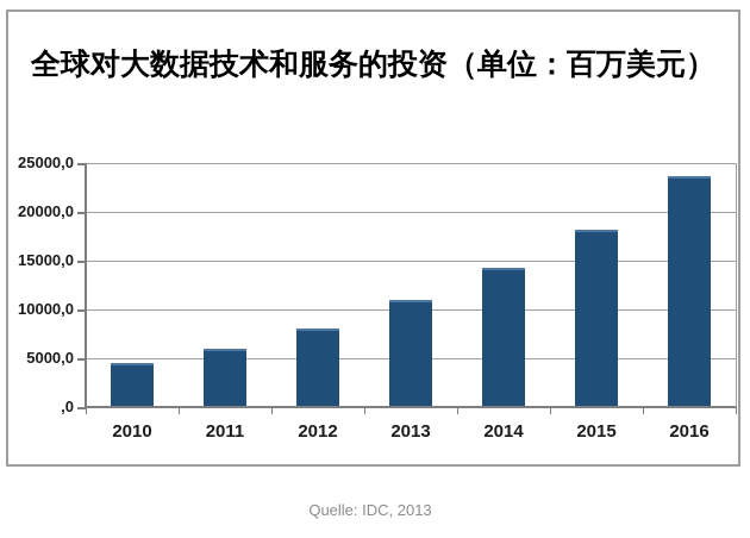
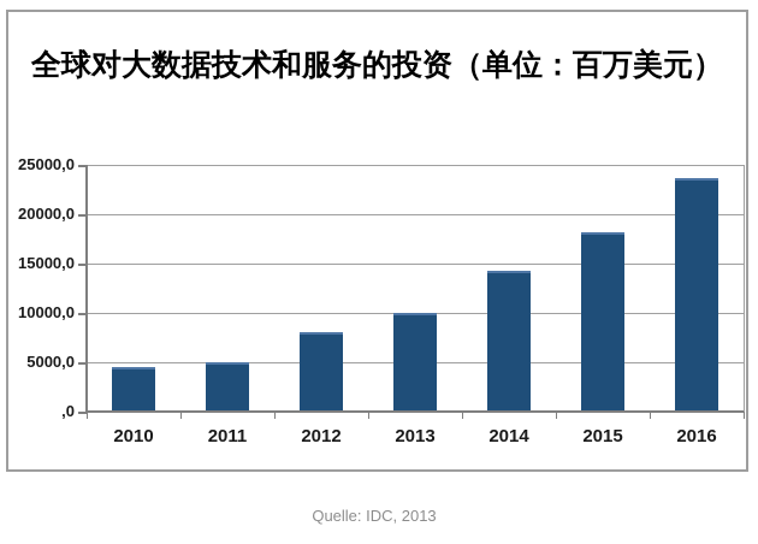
2011: 6000 -> 5000
2013: 11000 -> 10000
